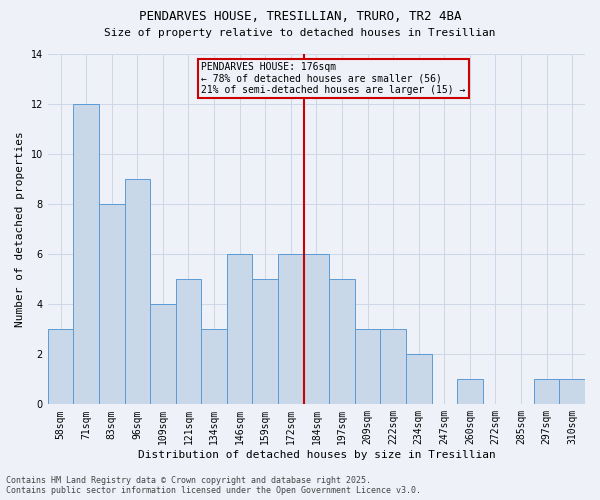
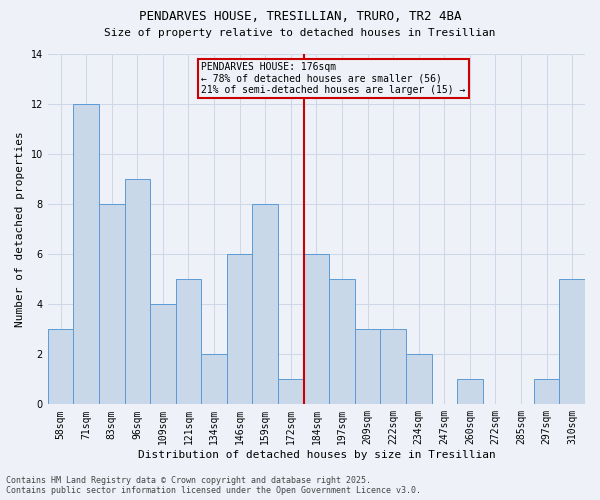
134sqm: 3 -> 2
159sqm: 5 -> 8
172sqm: 6 -> 1
310sqm: 1 -> 5
